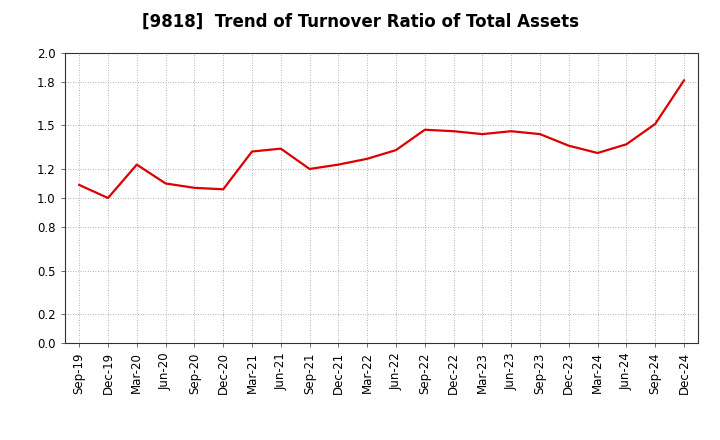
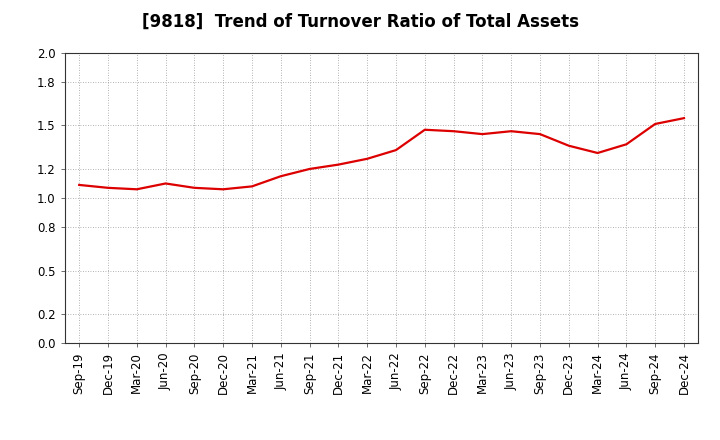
Dec-19: 1.00 -> 1.07
Mar-20: 1.23 -> 1.06
Mar-21: 1.32 -> 1.08
Jun-21: 1.34 -> 1.15
Dec-24: 1.81 -> 1.55
